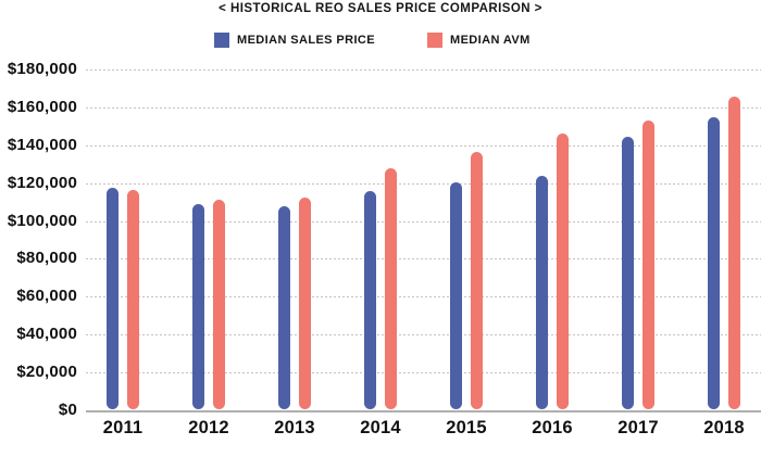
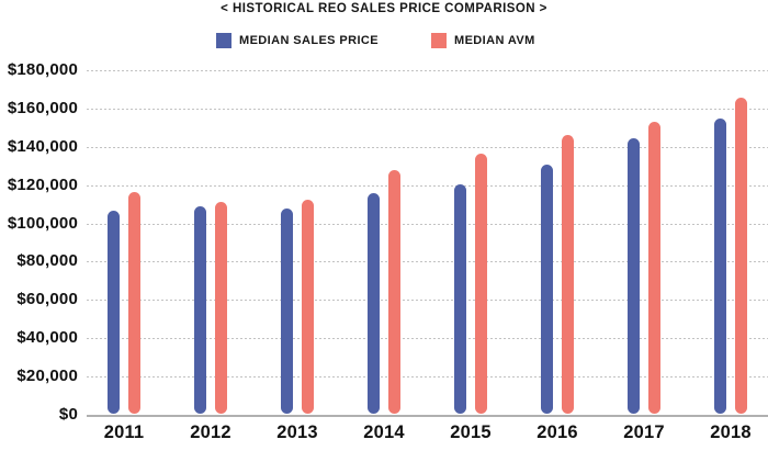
MEDIAN SALES PRICE/2011: $117000 -> $106000
MEDIAN SALES PRICE/2016: $123000 -> $130000
